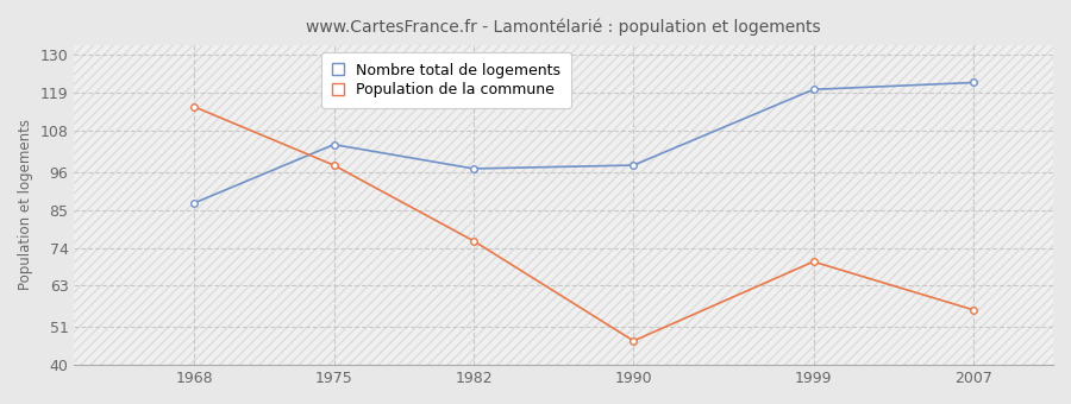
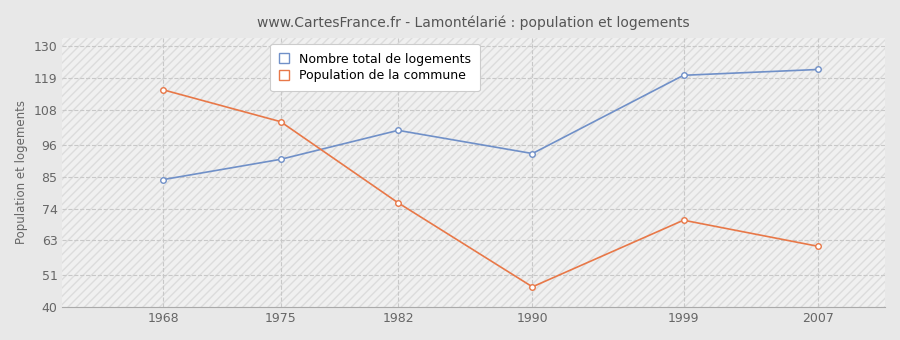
Nombre total de logements/1968: 87 -> 84
Nombre total de logements/1975: 104 -> 91
Population de la commune/1975: 98 -> 104
Nombre total de logements/1982: 97 -> 101
Nombre total de logements/1990: 98 -> 93
Population de la commune/2007: 56 -> 61
